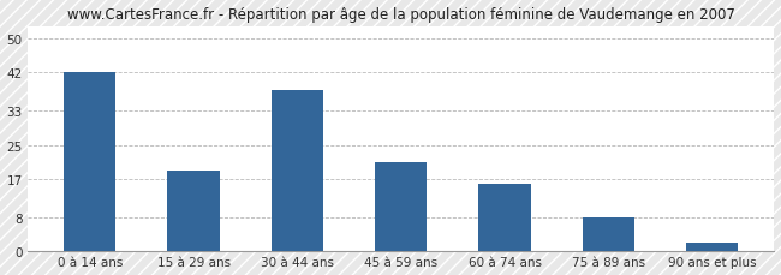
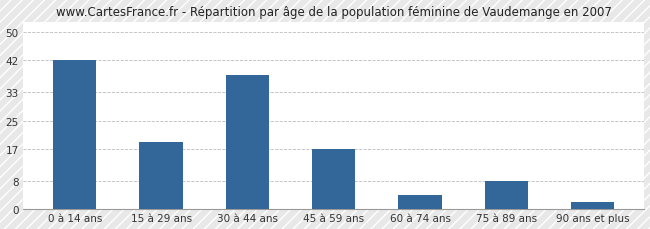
45 à 59 ans: 21 -> 17
60 à 74 ans: 16 -> 4
